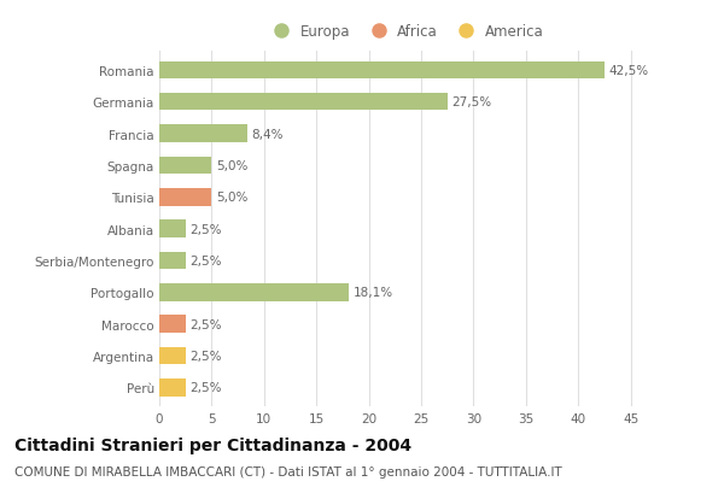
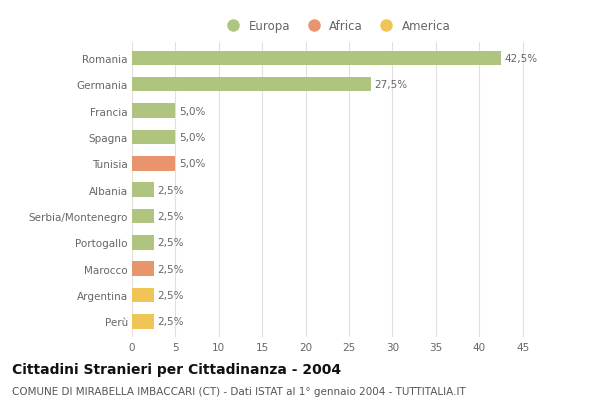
Francia: 8,4% -> 5,0%
Portogallo: 18,1% -> 2,5%
